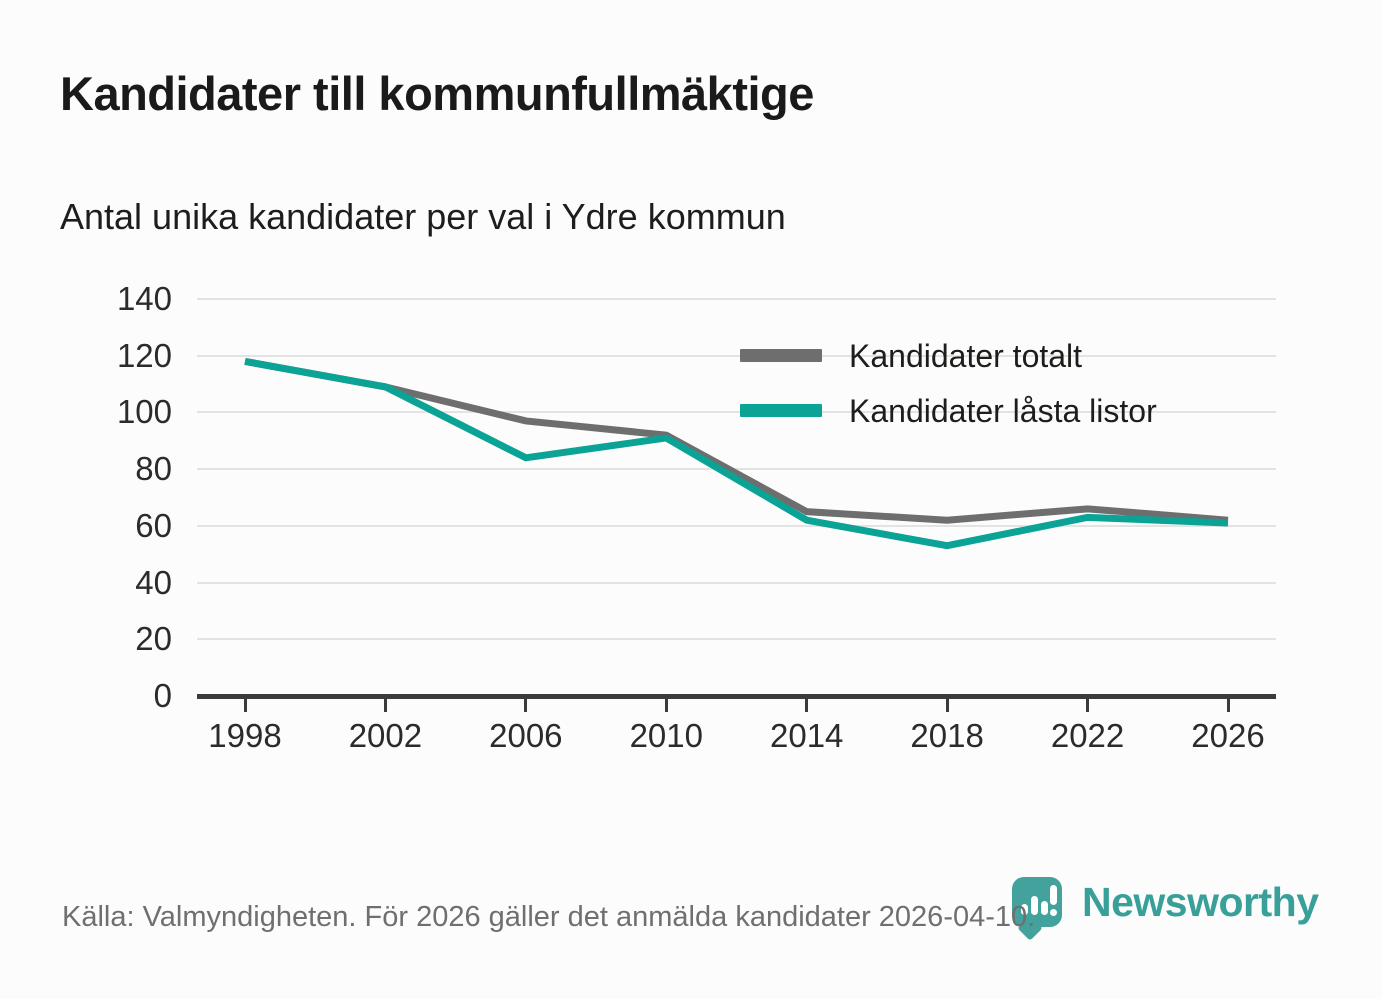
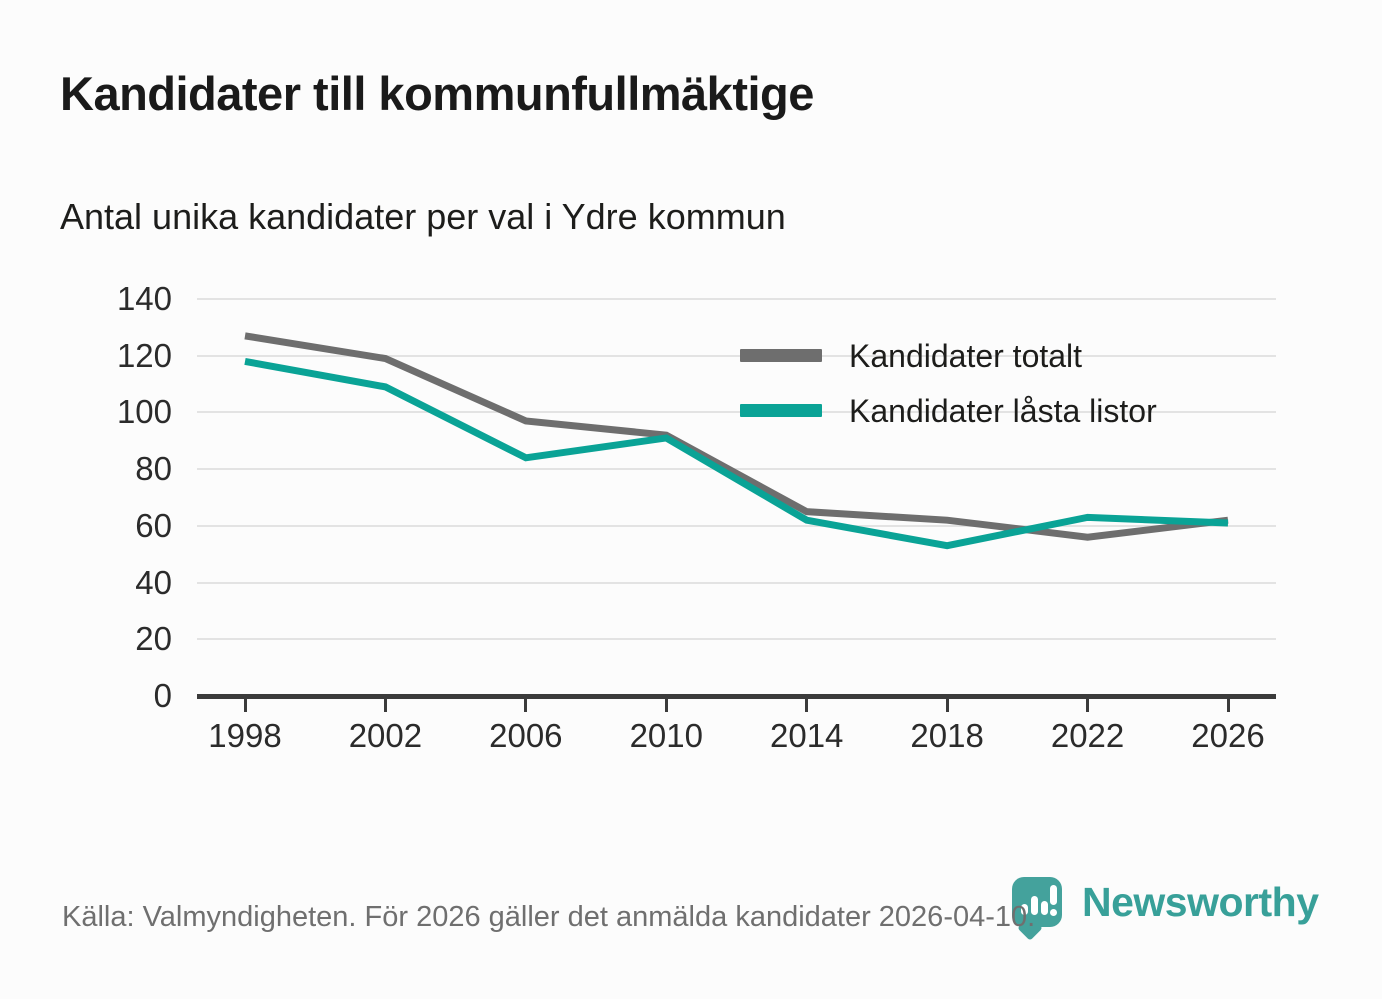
Kandidater totalt/1998: 118 -> 127
Kandidater totalt/2002: 109 -> 119
Kandidater totalt/2022: 66 -> 56
